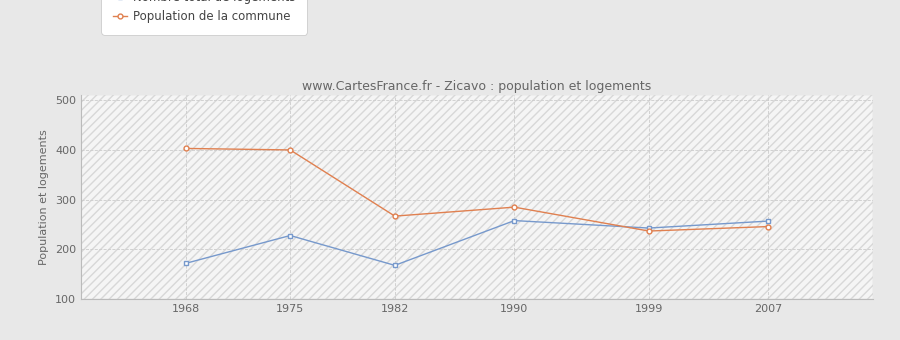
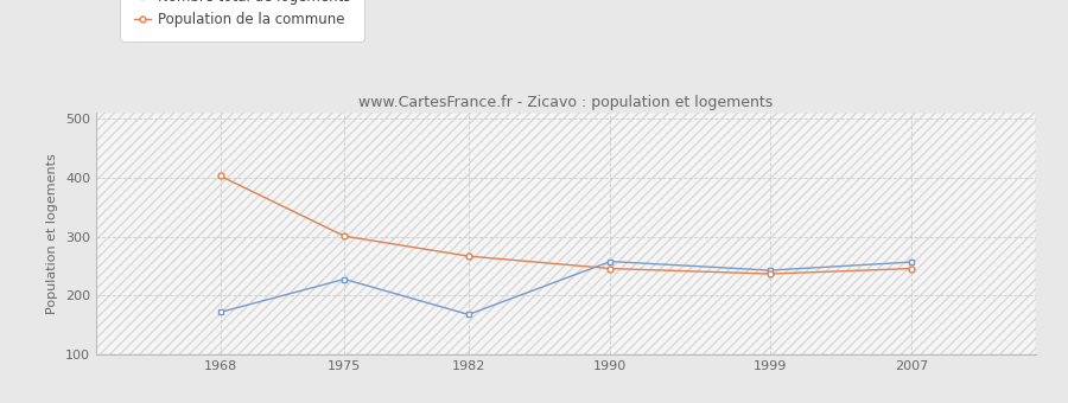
Population de la commune/1975: 400 -> 301
Population de la commune/1990: 285 -> 246
